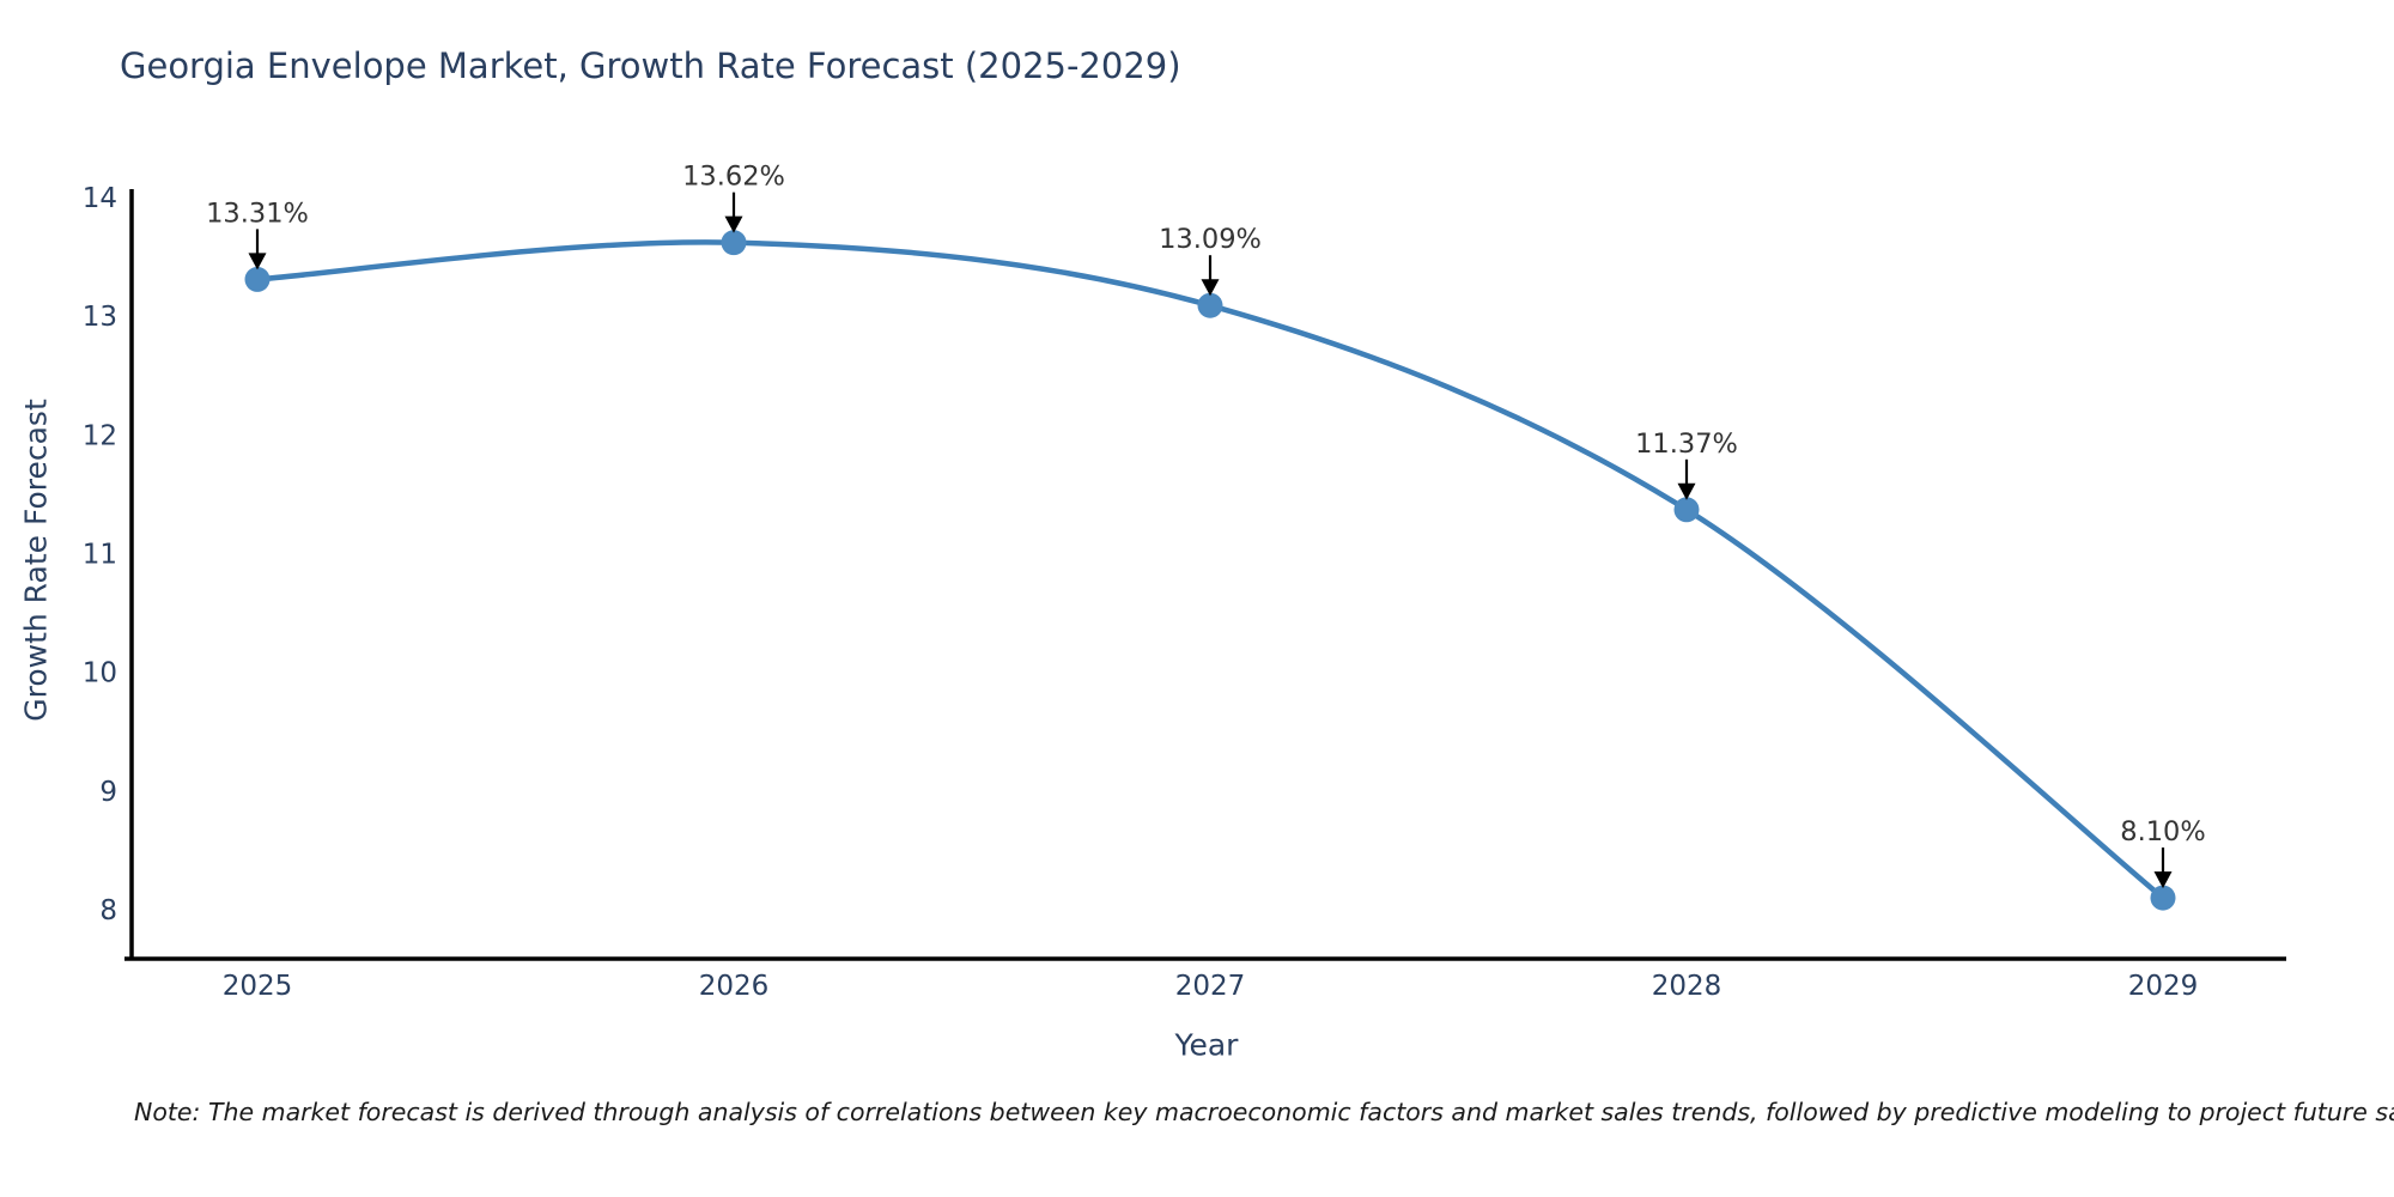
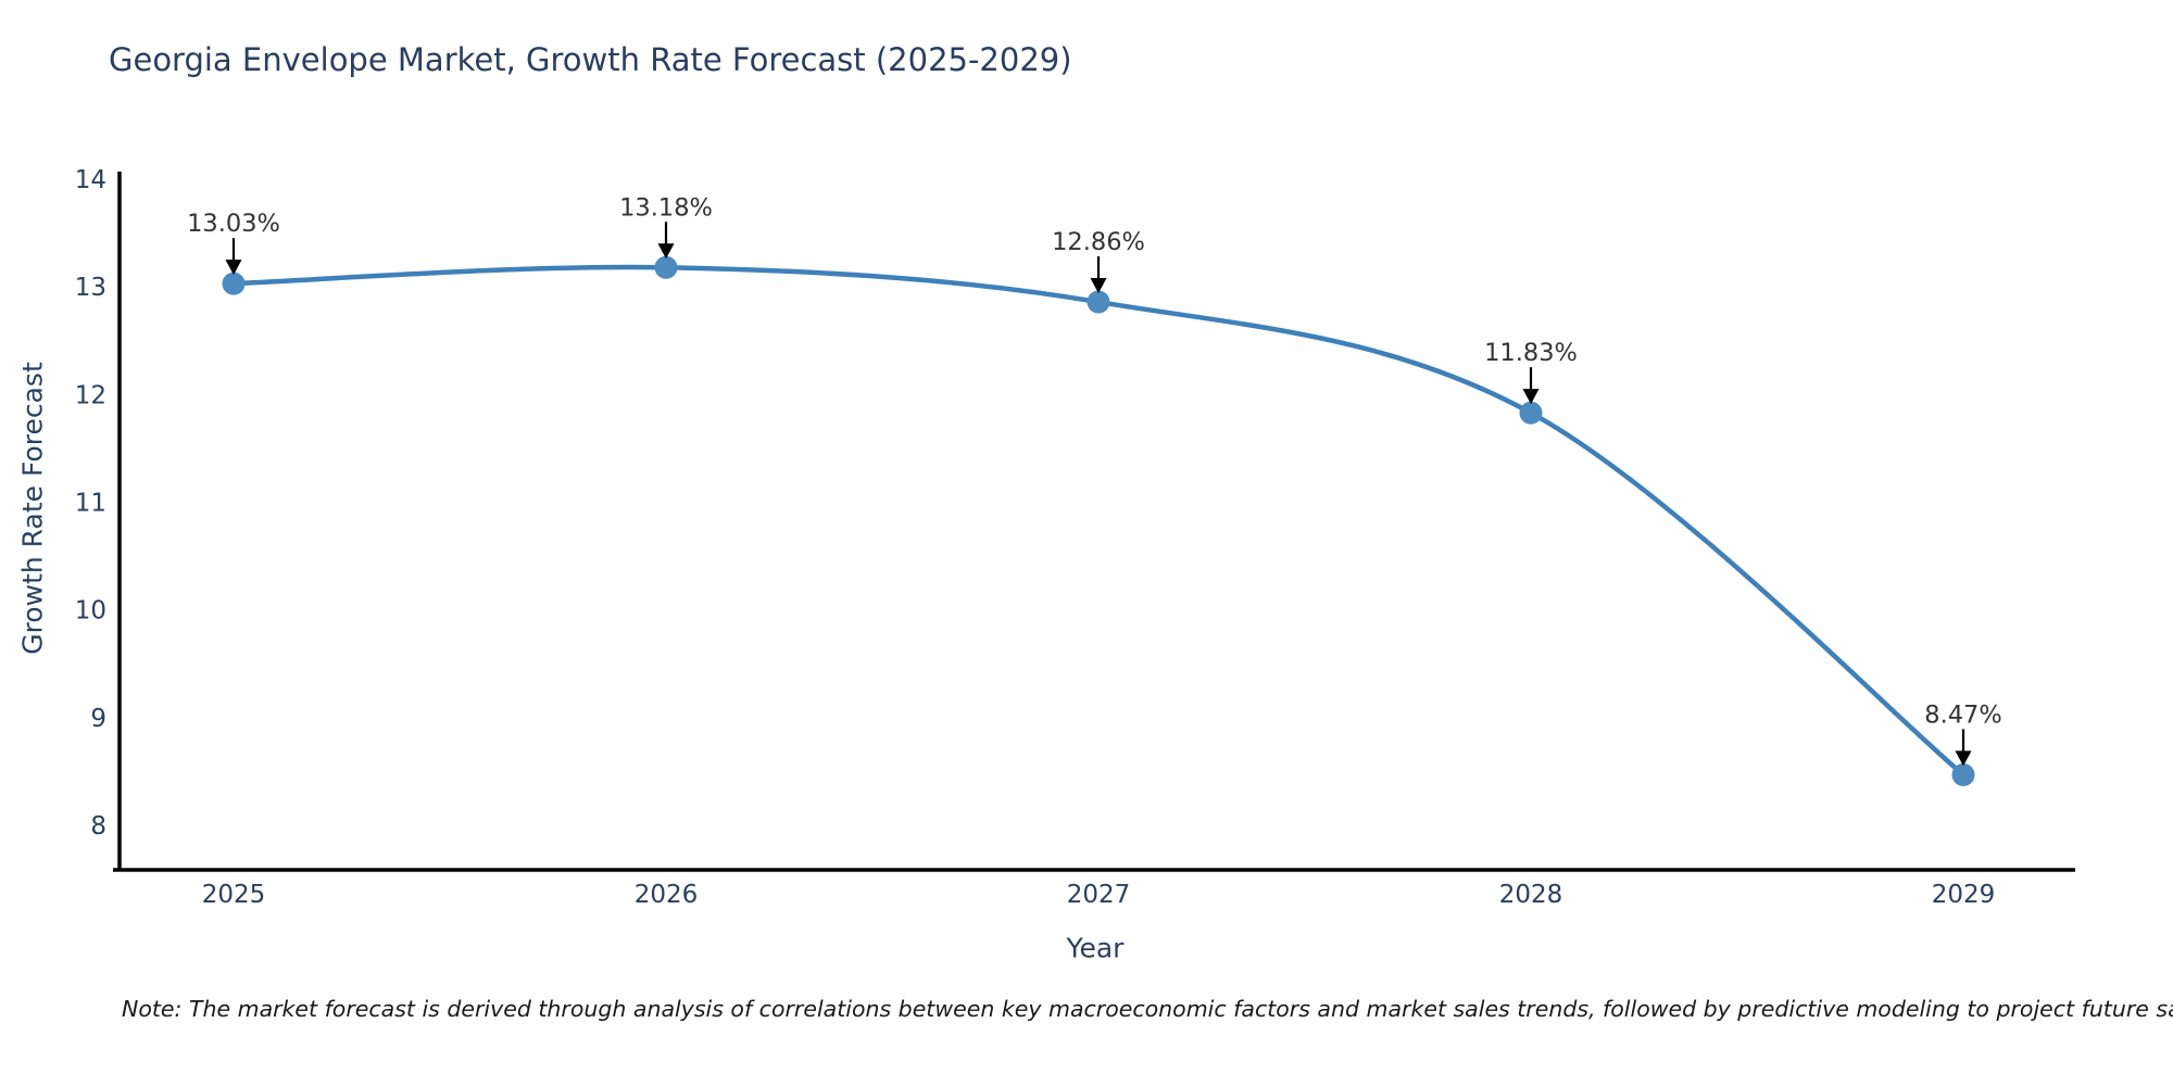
2025: 13.31% -> 13.03%
2026: 13.62% -> 13.18%
2027: 13.09% -> 12.86%
2028: 11.37% -> 11.83%
2029: 8.10% -> 8.47%
